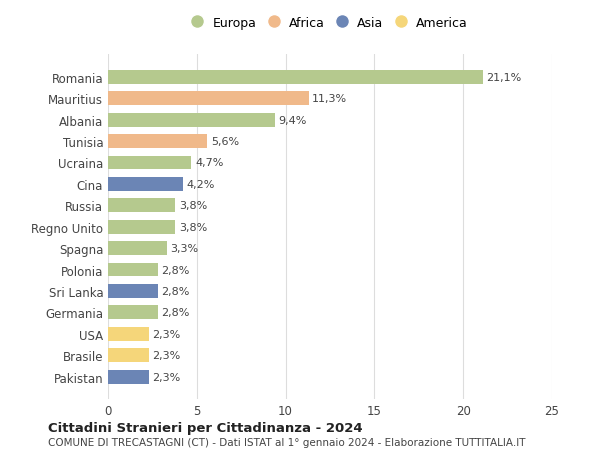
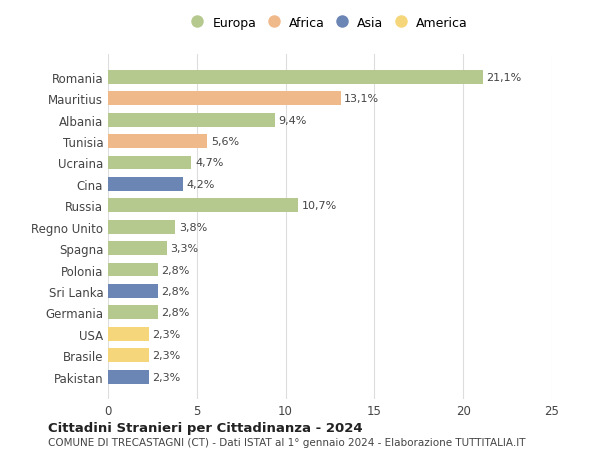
Mauritius: 11,3% -> 13,1%
Russia: 3,8% -> 10,7%
